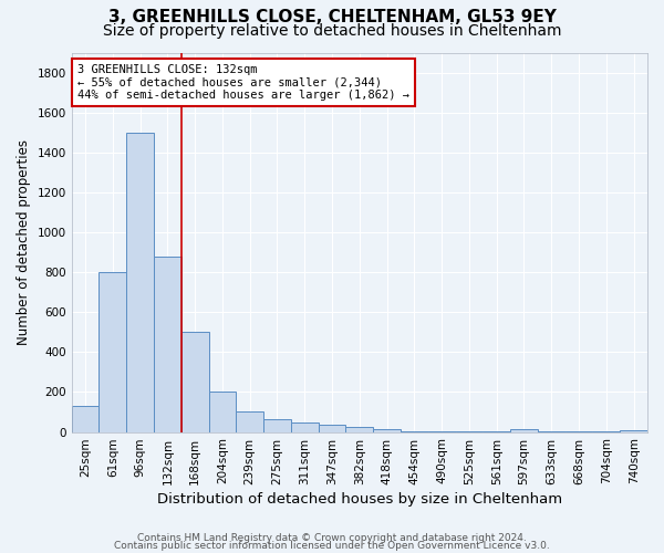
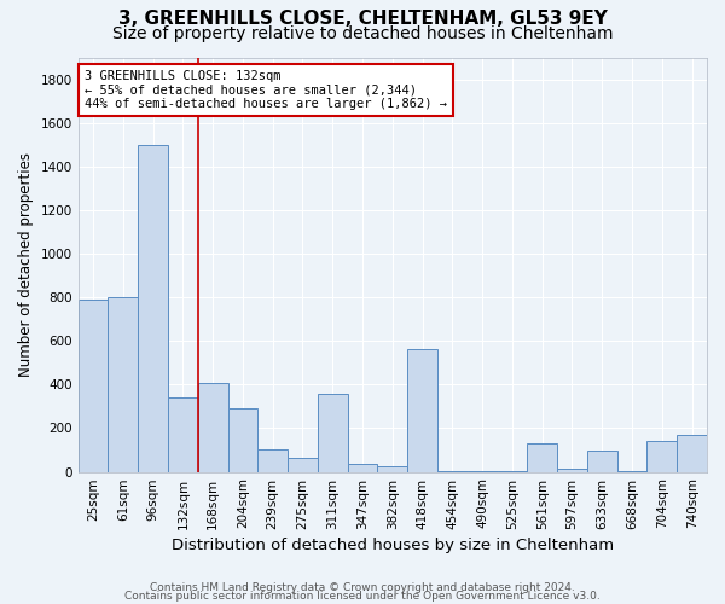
25sqm: 130 -> 790
132sqm: 880 -> 340
168sqm: 500 -> 410
204sqm: 200 -> 290
311sqm: 50 -> 360
418sqm: 20 -> 560
561sqm: 0 -> 130
633sqm: 0 -> 100
704sqm: 0 -> 140
740sqm: 10 -> 170
